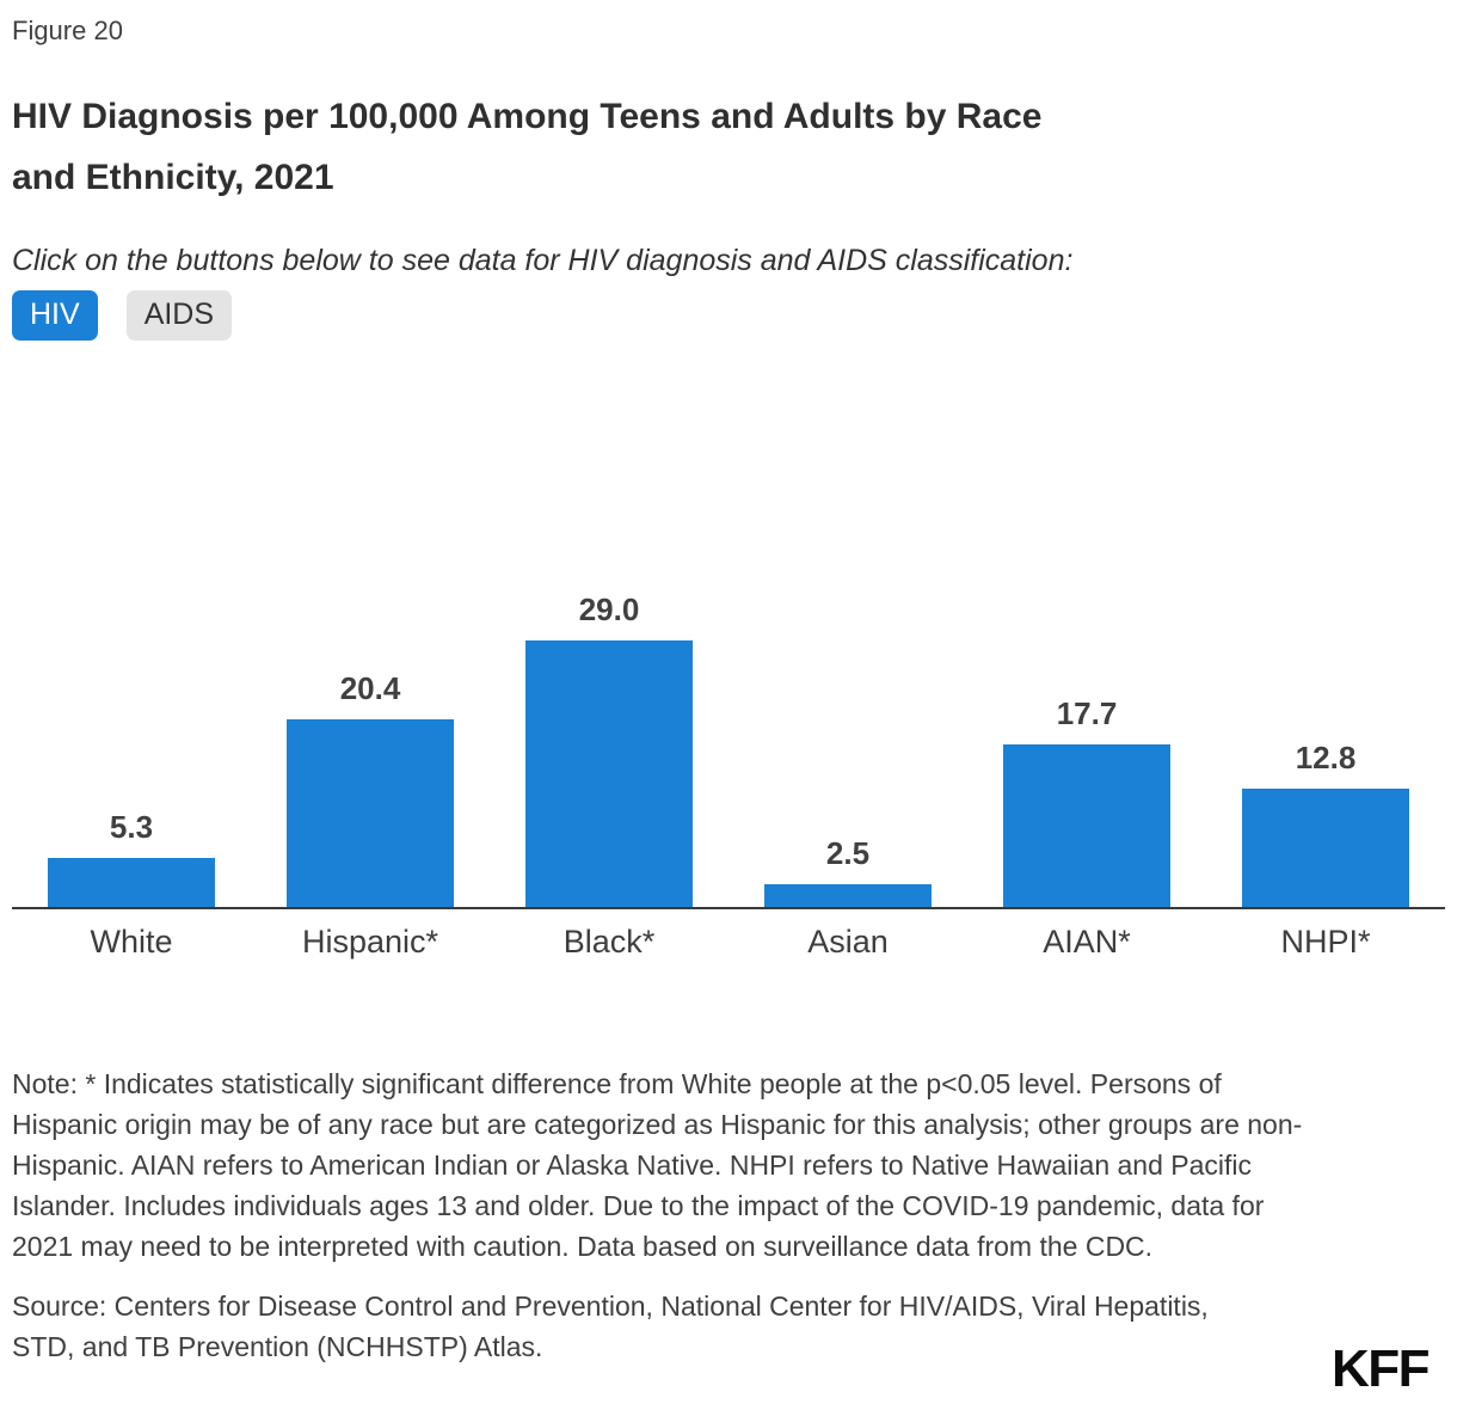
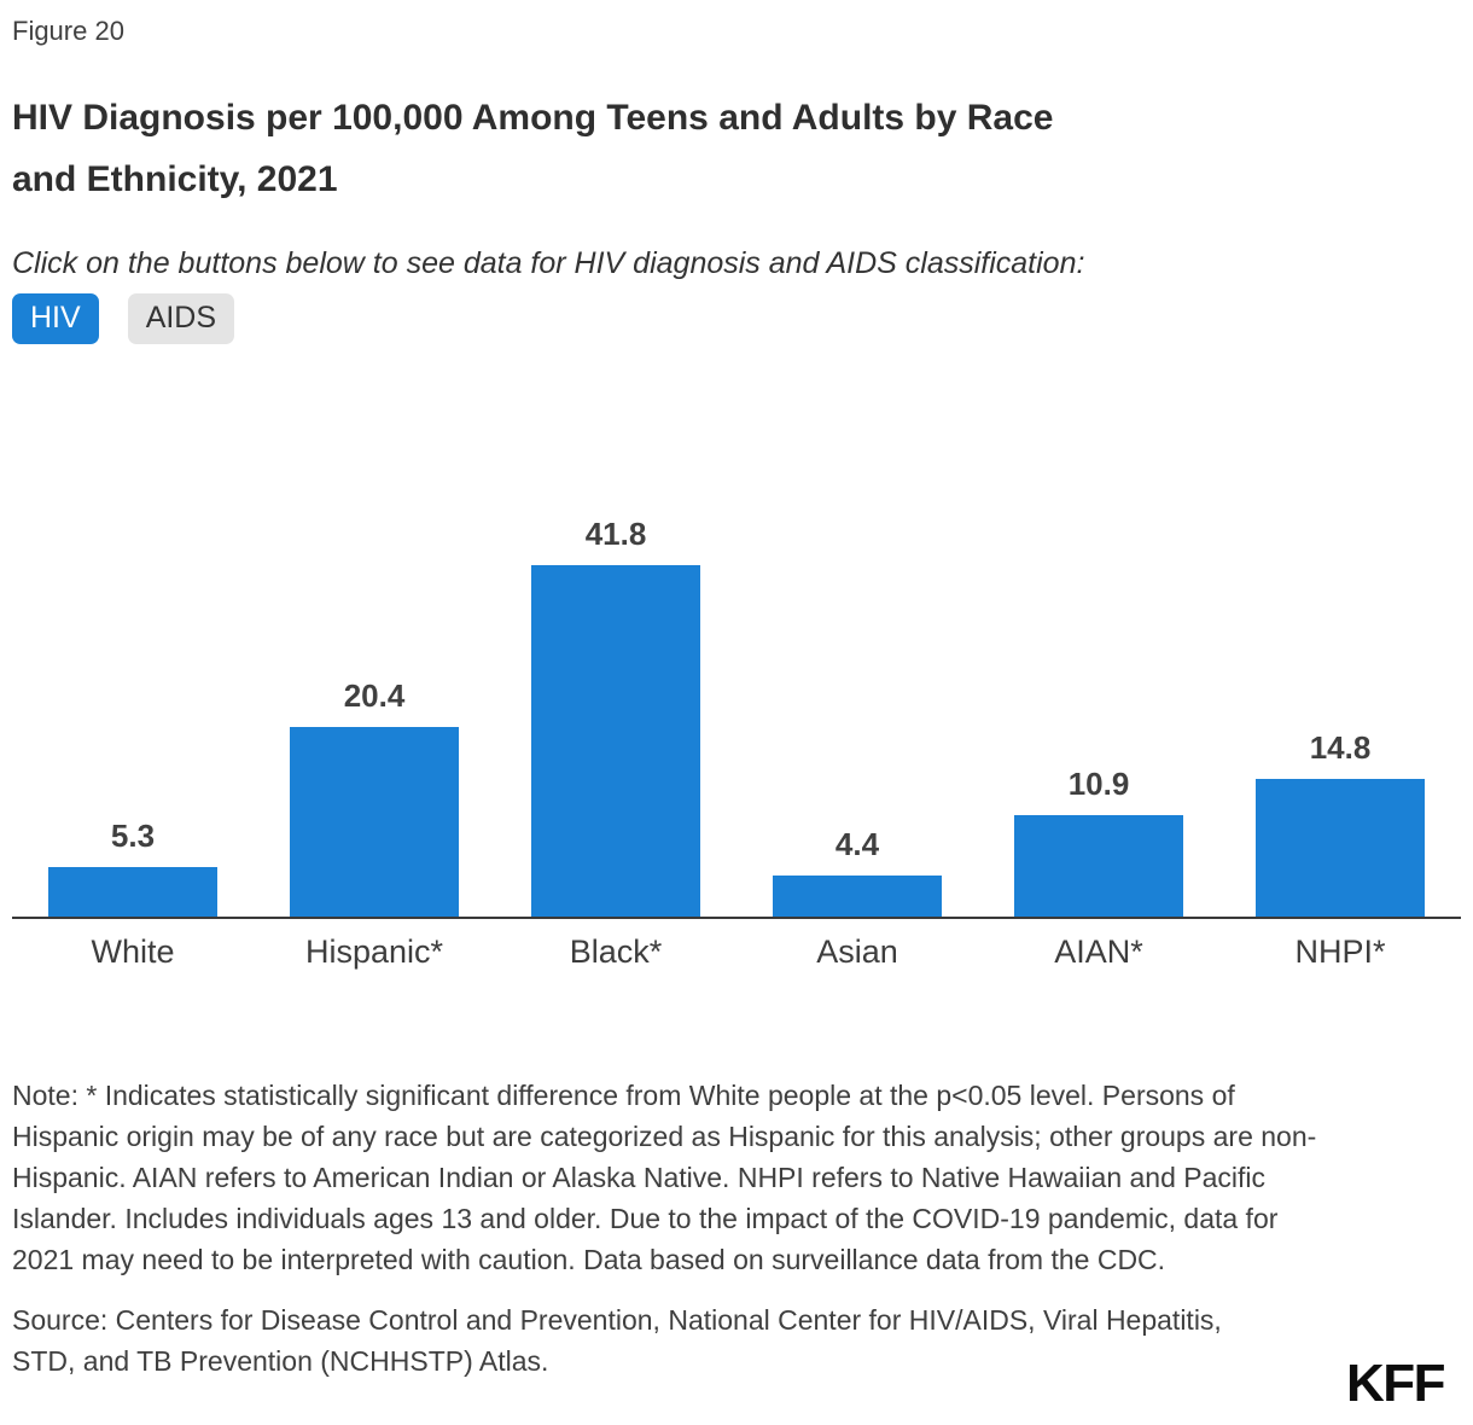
Black*: 29.0 -> 41.8
Asian: 2.5 -> 4.4
AIAN*: 17.7 -> 10.9
NHPI*: 12.8 -> 14.8
